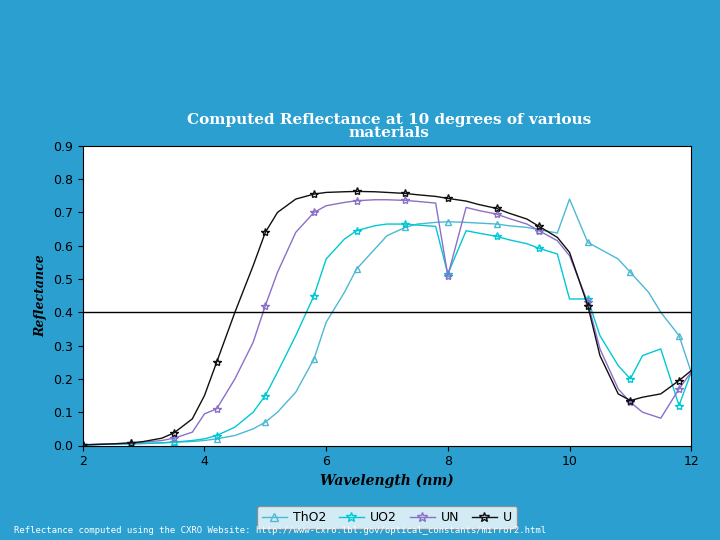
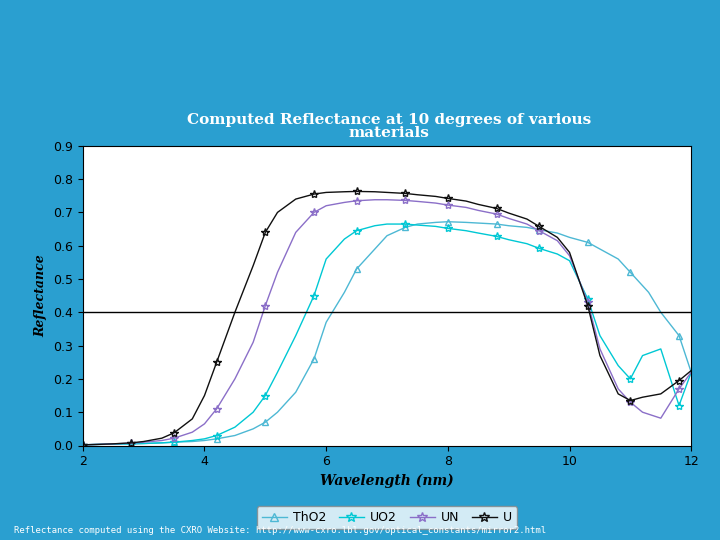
UN/4: 0.095 -> 0.065
UO2/8: 0.515 -> 0.652
UN/8: 0.510 -> 0.722
ThO2/10: 0.740 -> 0.625
UO2/10: 0.440 -> 0.555
